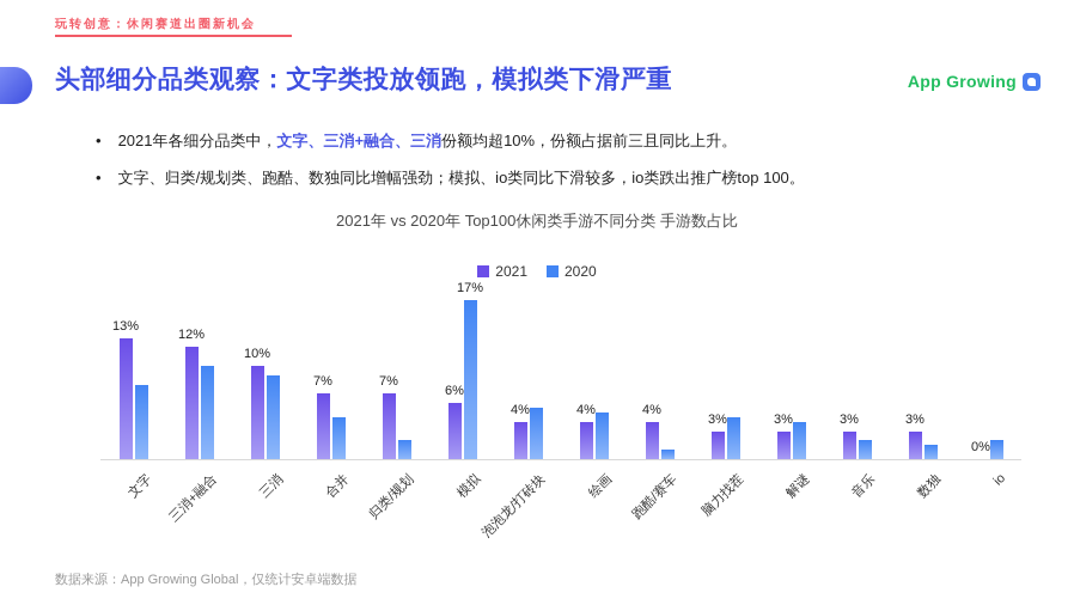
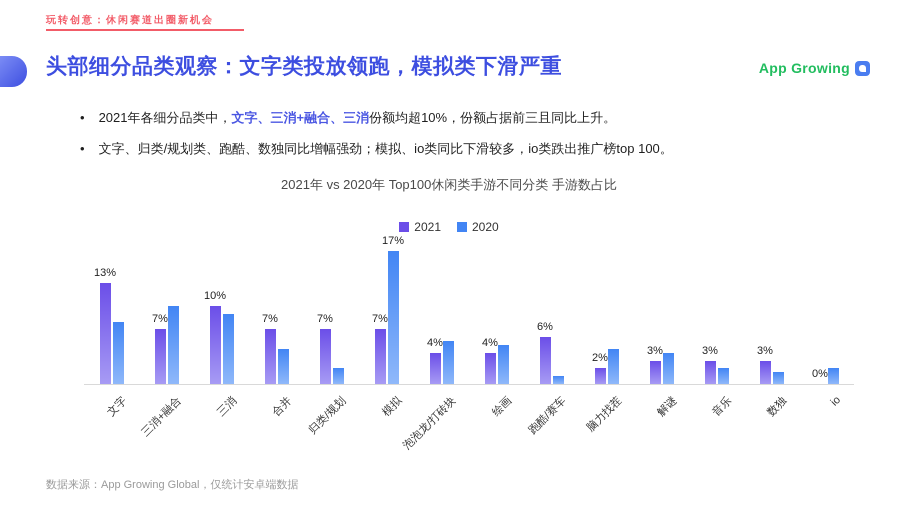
2021/三消+融合: 12% -> 7%
2021/模拟: 6% -> 7%
2021/跑酷/赛车: 4% -> 6%
2021/脑力找茬: 3% -> 2%
